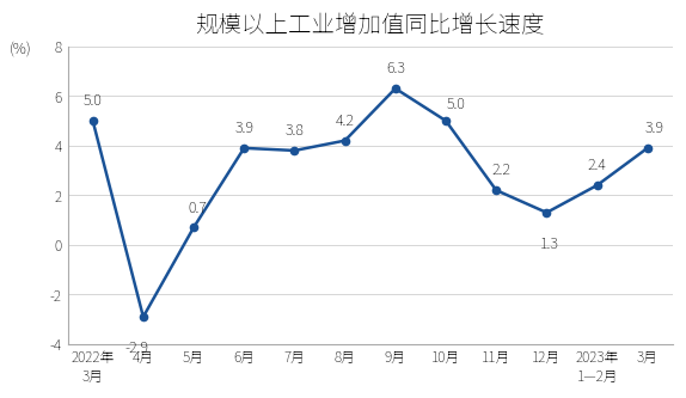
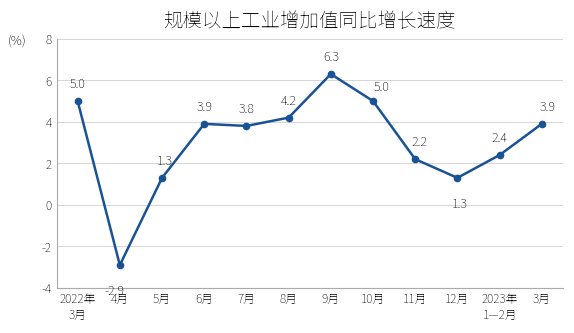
5月: 0.7 -> 1.3
